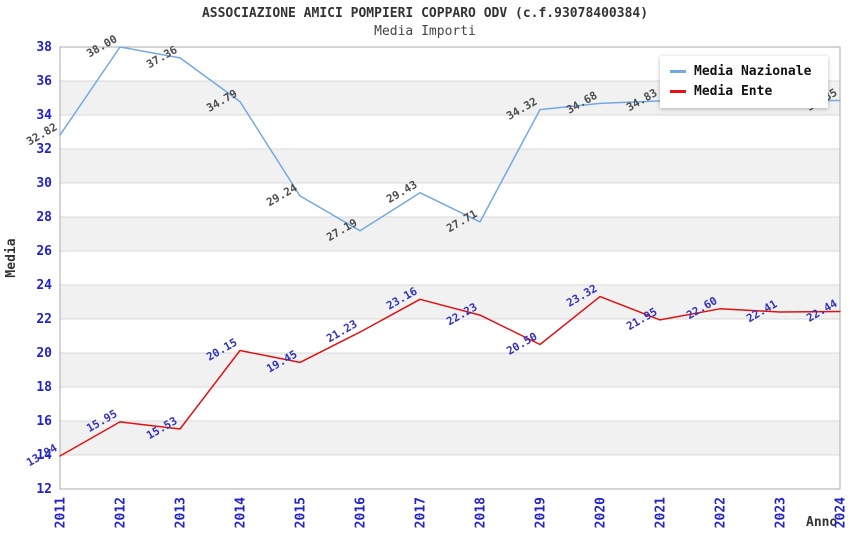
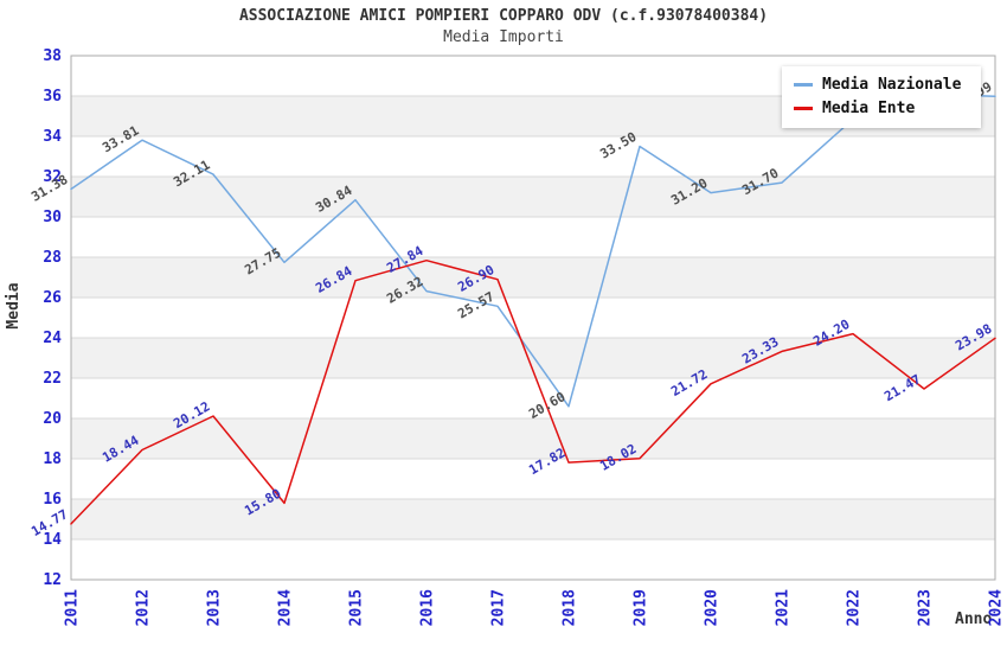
Media Nazionale/2011: 32.82 -> 31.38
Media Ente/2011: 13.94 -> 14.77
Media Nazionale/2012: 38.00 -> 33.81
Media Ente/2012: 15.95 -> 18.44
Media Nazionale/2013: 37.36 -> 32.11
Media Ente/2013: 15.53 -> 20.12
Media Nazionale/2014: 34.79 -> 27.75
Media Ente/2014: 20.15 -> 15.80
Media Nazionale/2015: 29.24 -> 30.84
Media Ente/2015: 19.45 -> 26.84
Media Nazionale/2016: 27.19 -> 26.32
Media Ente/2016: 21.23 -> 27.84
Media Nazionale/2017: 29.43 -> 25.57
Media Ente/2017: 23.16 -> 26.90
Media Nazionale/2018: 27.71 -> 20.60
Media Ente/2018: 22.23 -> 17.82
Media Nazionale/2019: 34.32 -> 33.50
Media Ente/2019: 20.50 -> 18.02
Media Nazionale/2020: 34.68 -> 31.20
Media Ente/2020: 23.32 -> 21.72
Media Nazionale/2021: 34.83 -> 31.70
Media Ente/2021: 21.95 -> 23.33
Media Ente/2022: 22.60 -> 24.20
Media Nazionale/2023: 34.8 -> 36.1
Media Ente/2023: 22.41 -> 21.47
Media Nazionale/2024: 34.85 -> 35.99
Media Ente/2024: 22.44 -> 23.98
